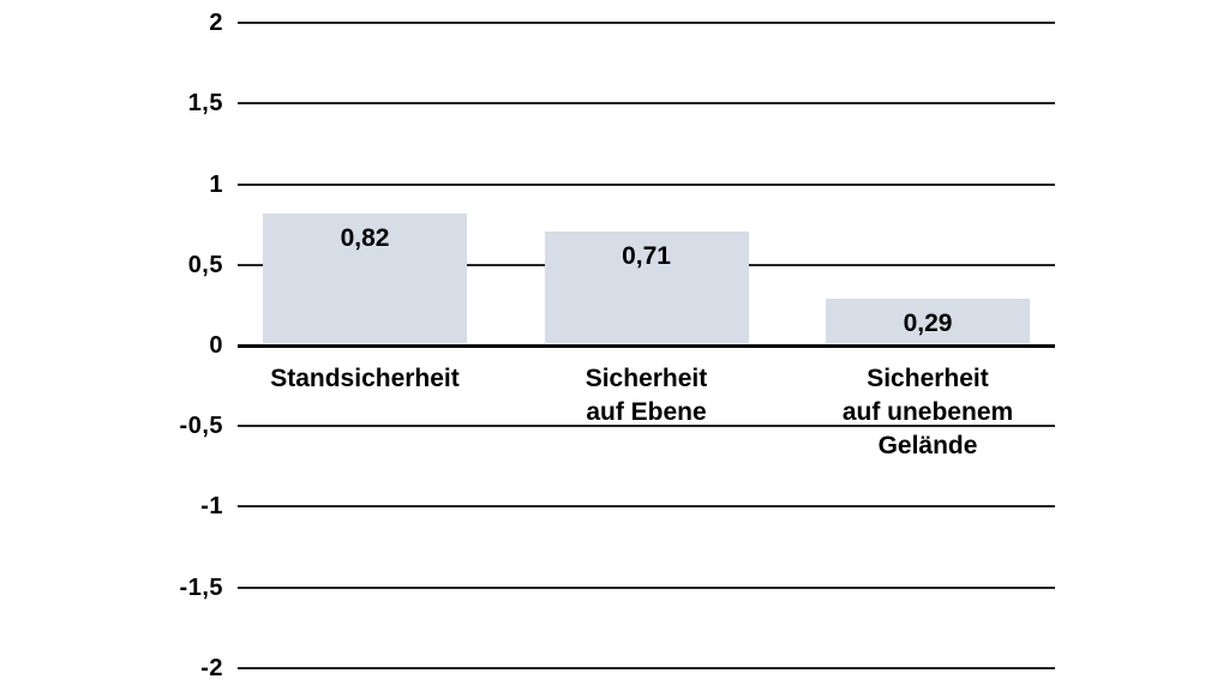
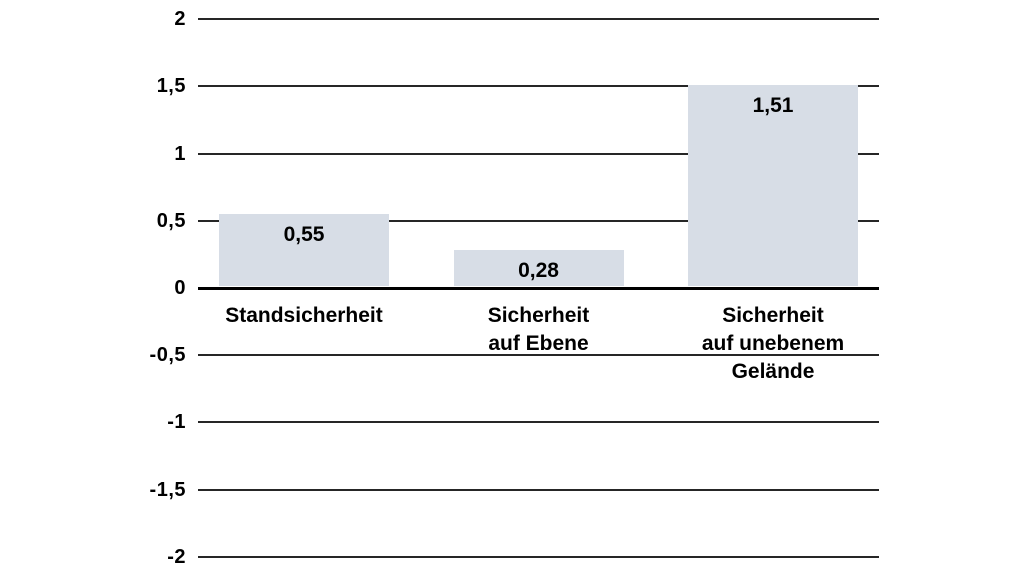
Standsicherheit: 0,82 -> 0,55
Sicherheit auf Ebene: 0,71 -> 0,28
Sicherheit auf unebenem Gelände: 0,29 -> 1,51
